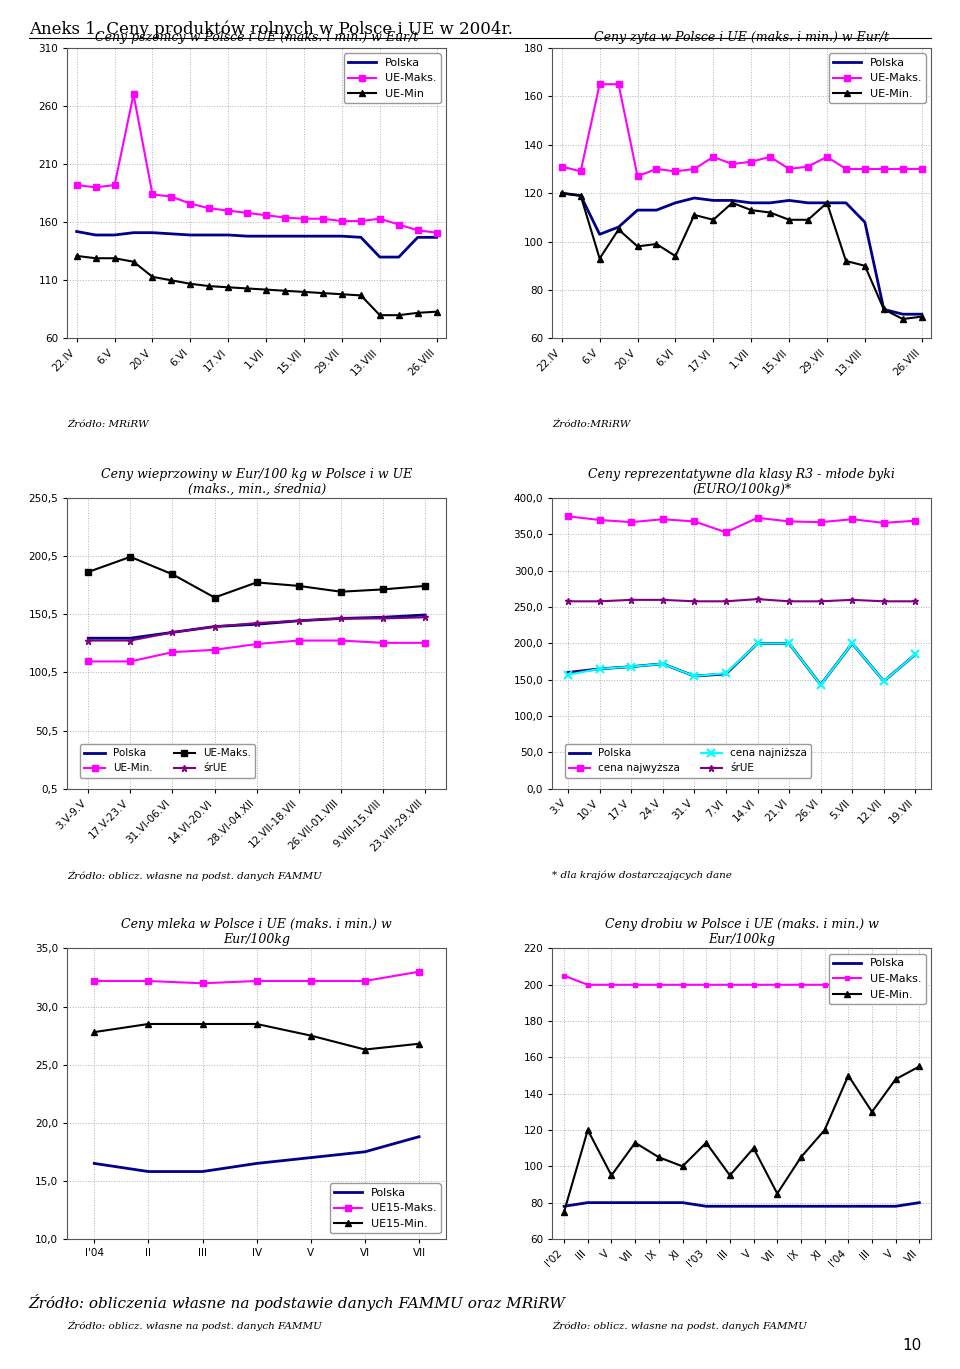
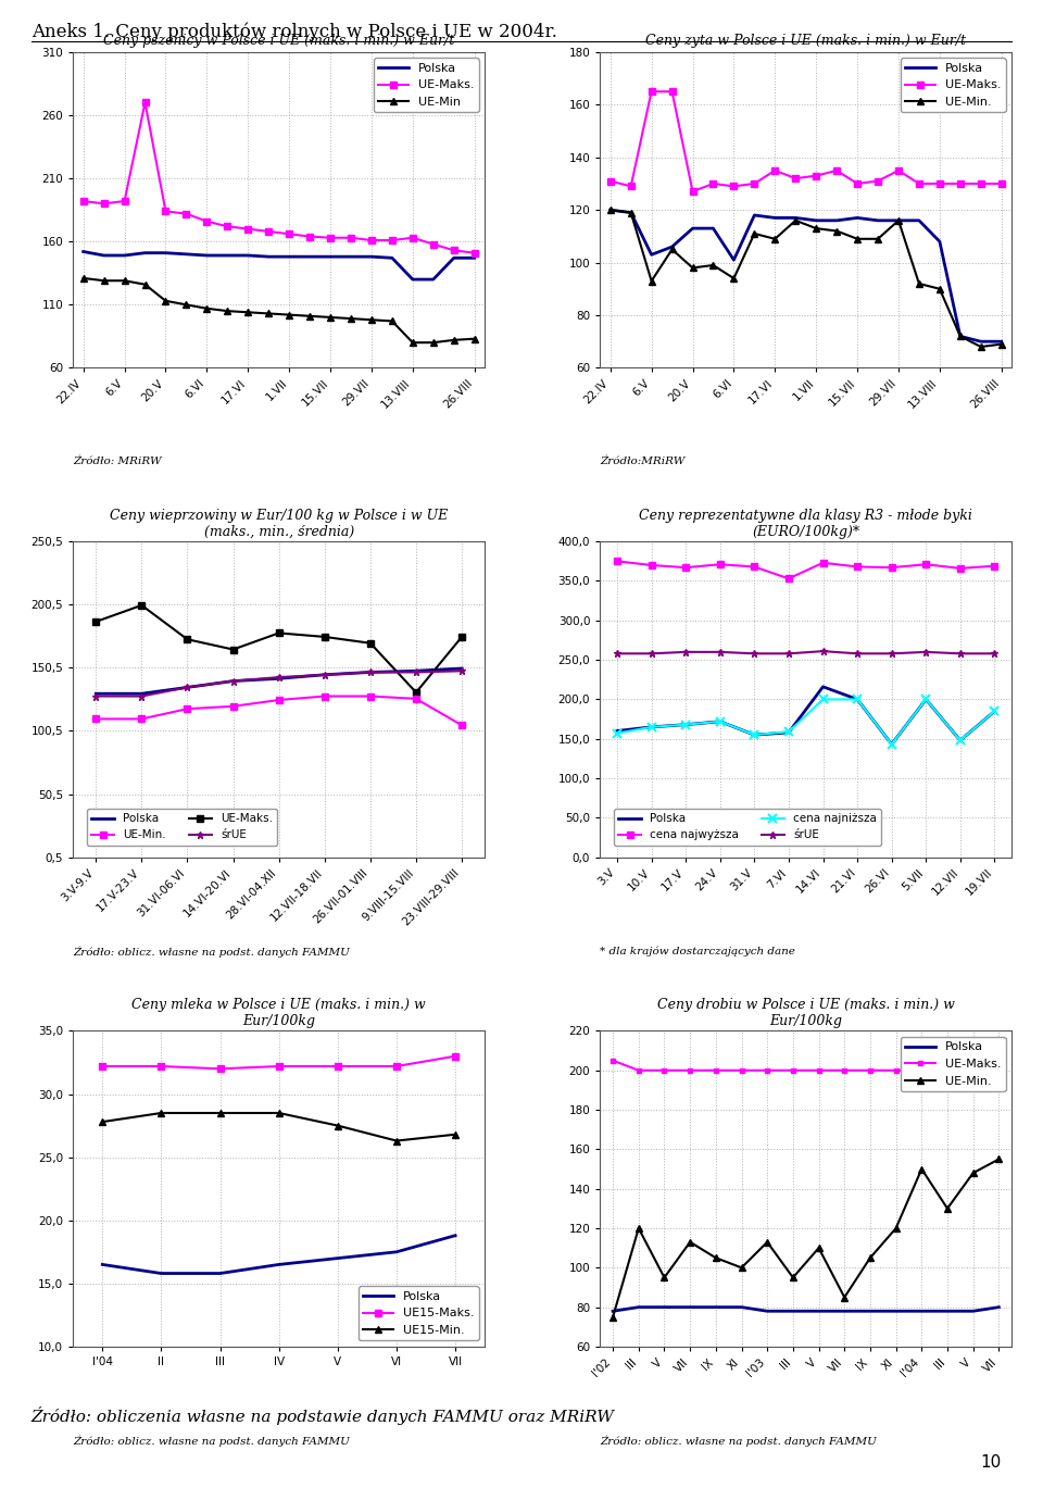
Ceny zyta w Polsce i UE (maks. i min.) w Eur/t/Polska/6.VI: 116 -> 101
UE-Maks./31.VI-06.VI: 185 -> 173
UE-Maks./9.VIII-15.VIII: 172 -> 131
UE-Min./23.VIII-29.VIII: 126 -> 105
Ceny reprezentatywne dla klasy R3 - młode byki (EURO/100kg)*/Polska/14.VI: 200 -> 216
